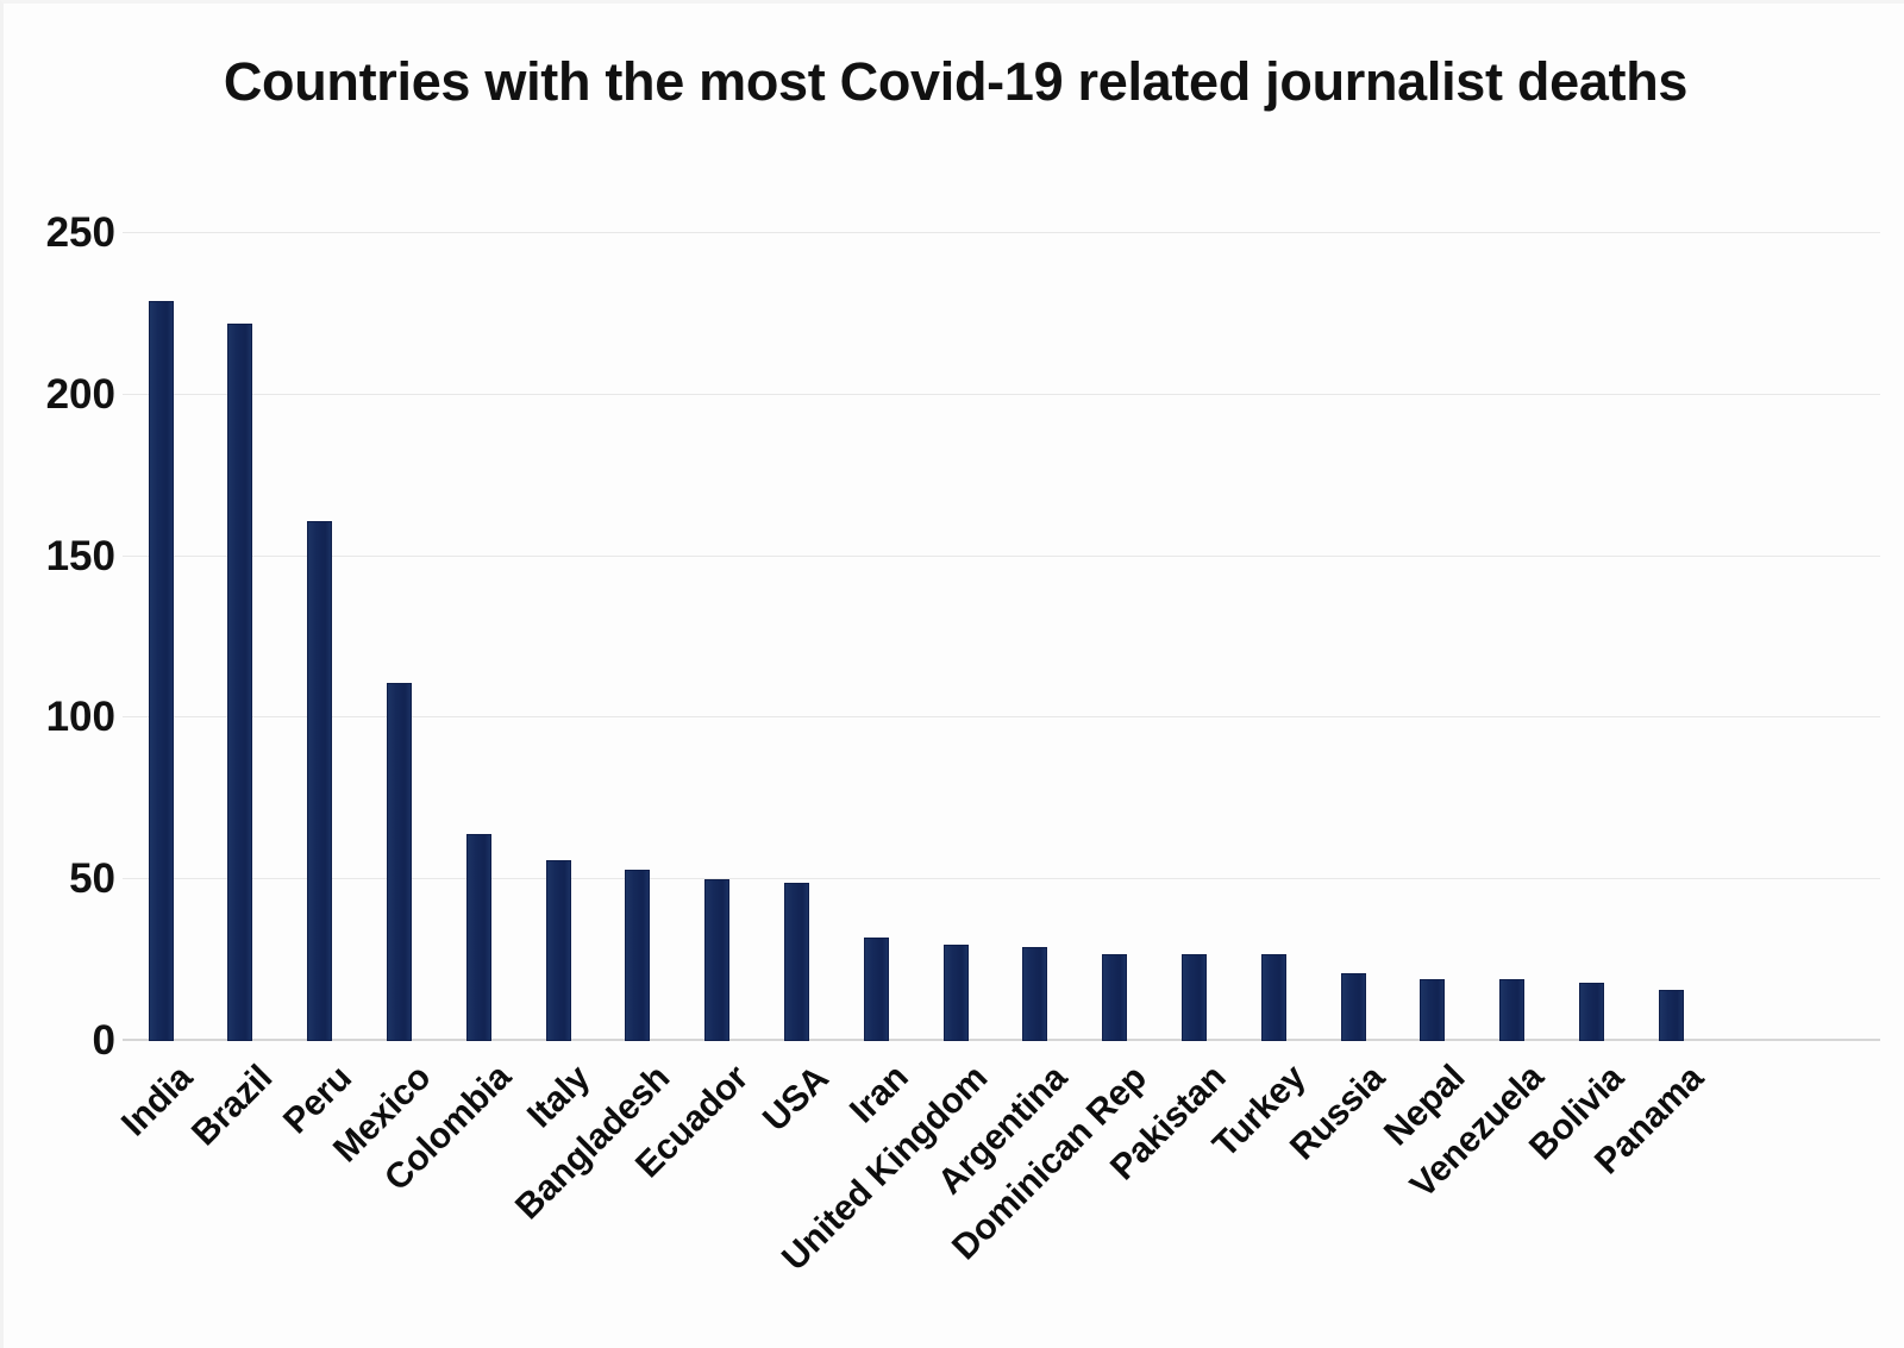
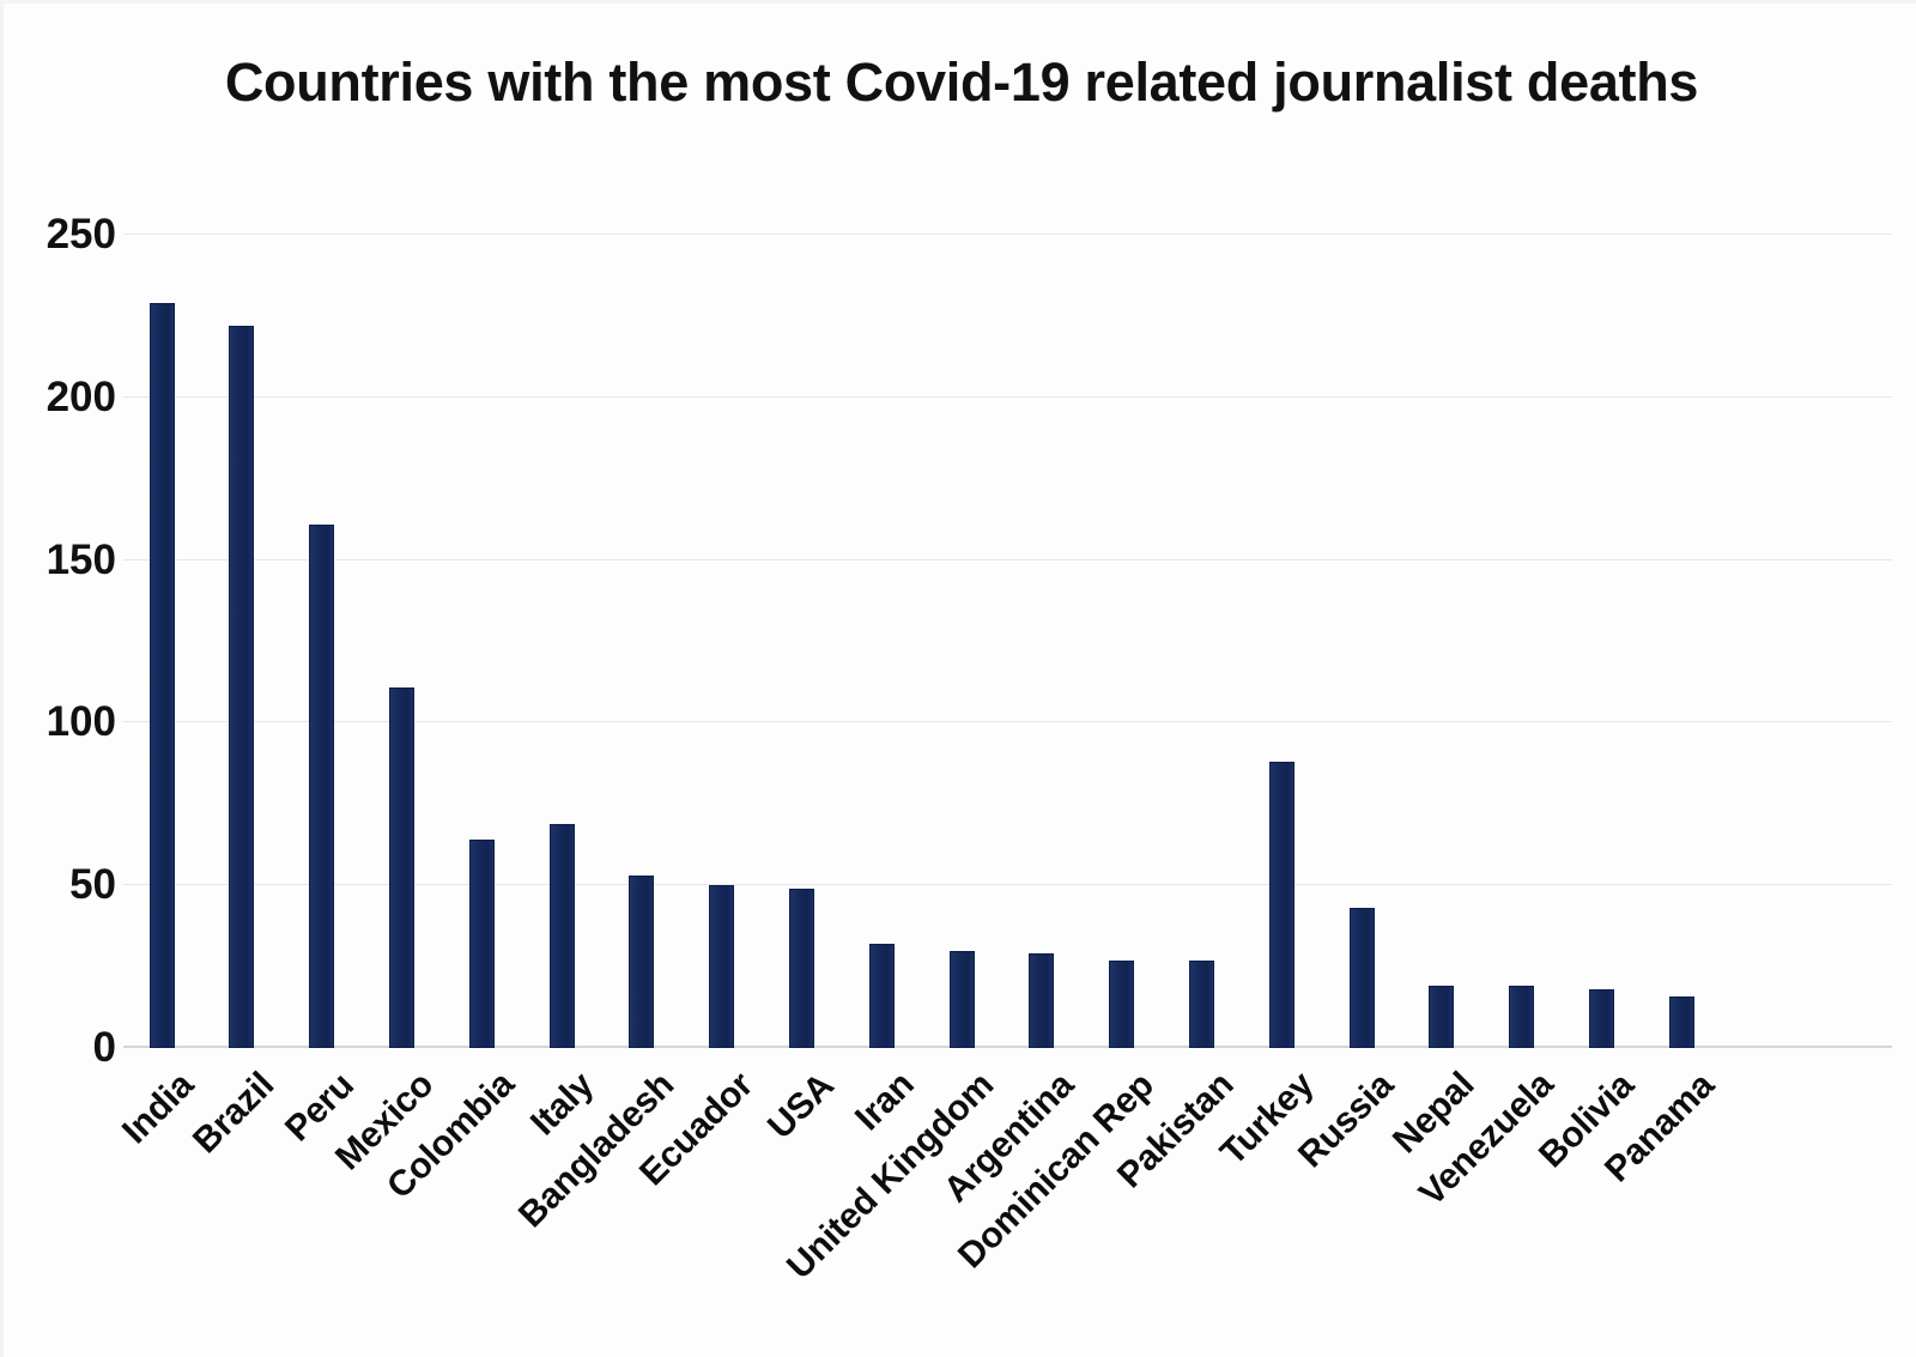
Italy: 56 -> 69
Turkey: 27 -> 88
Russia: 21 -> 43
